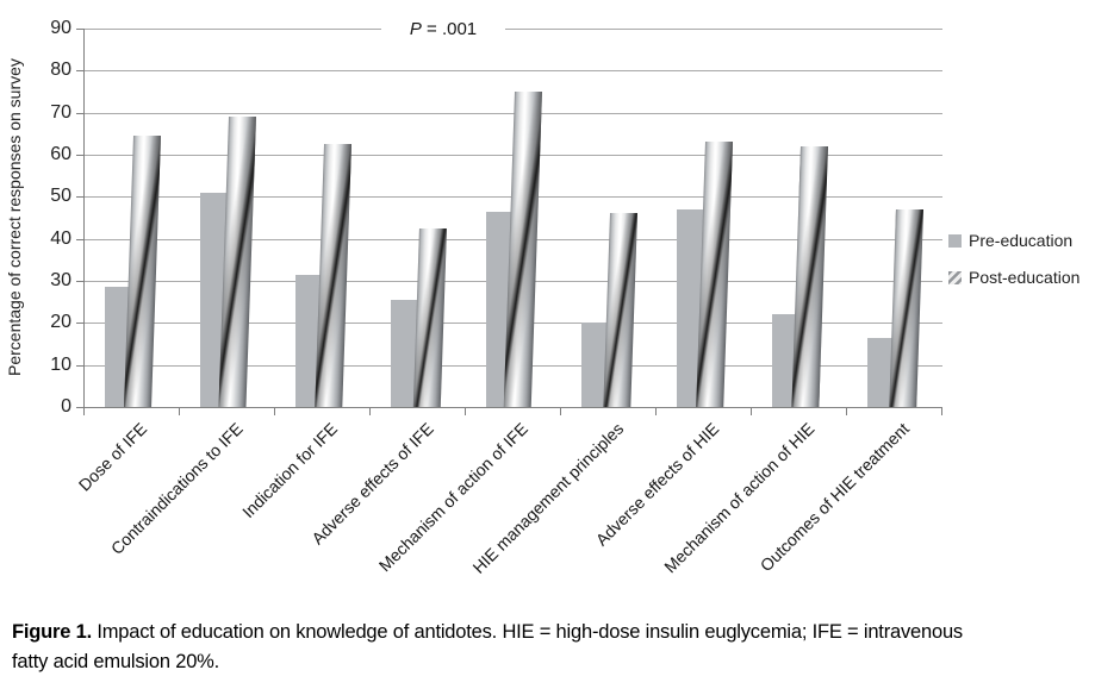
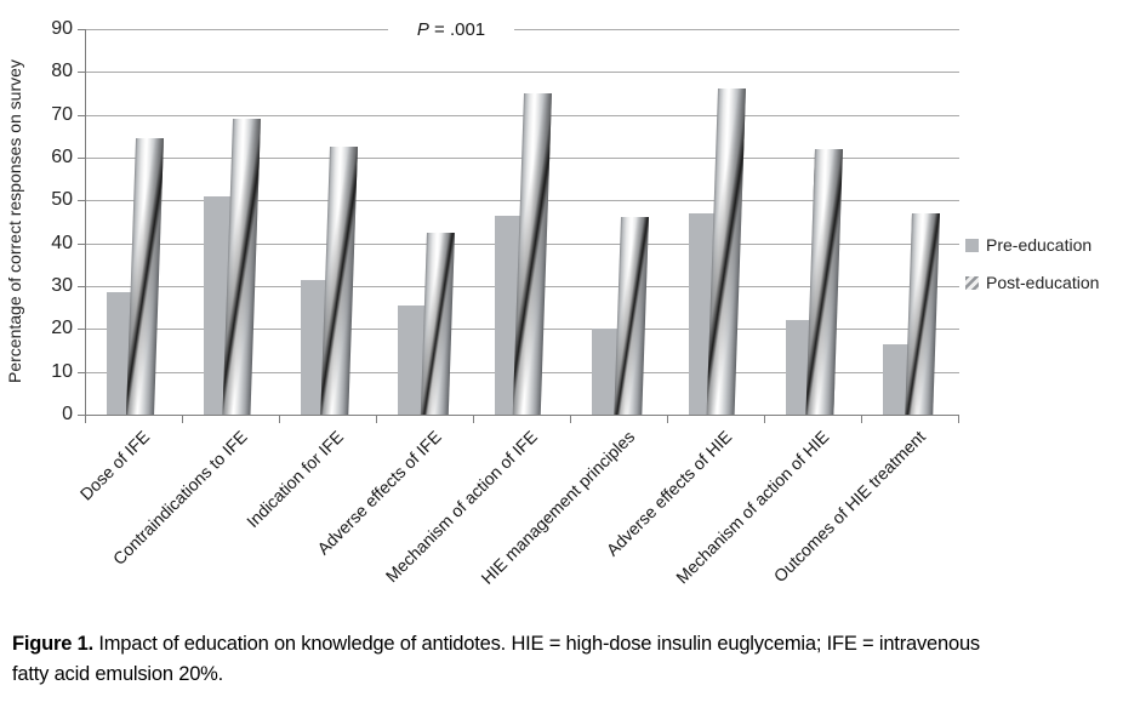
Post-education/Adverse effects of HIE: 63 -> 76
